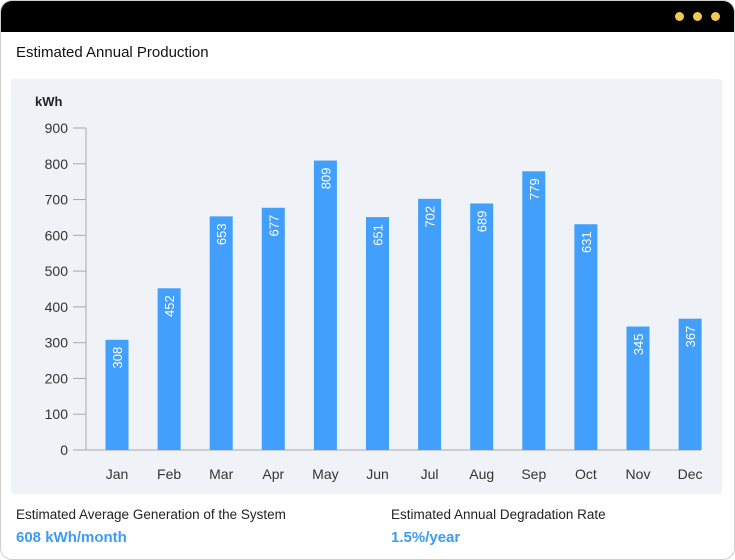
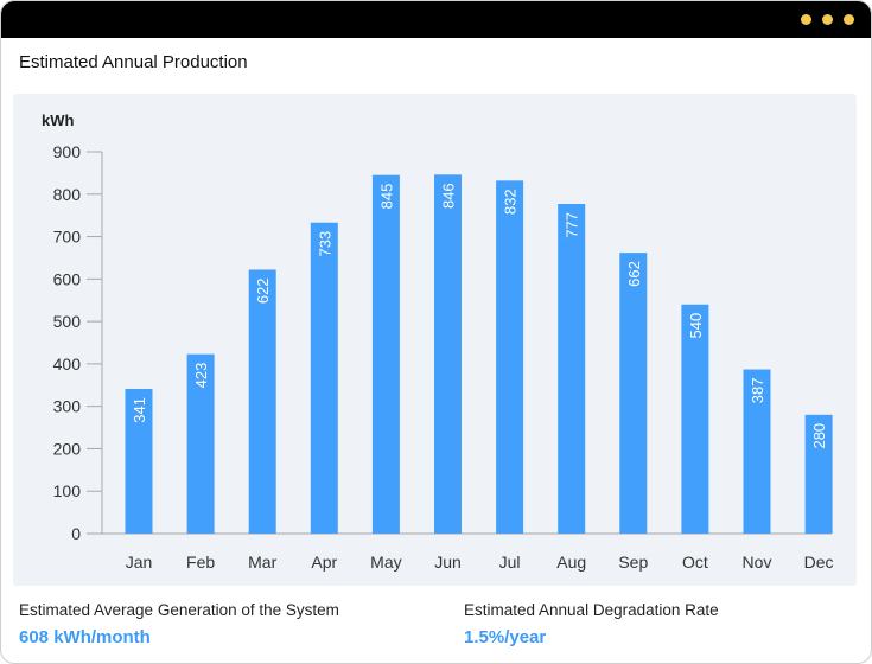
Jan: 308 -> 341
Feb: 452 -> 423
Mar: 653 -> 622
Apr: 677 -> 733
May: 809 -> 845
Jun: 651 -> 846
Jul: 702 -> 832
Aug: 689 -> 777
Sep: 779 -> 662
Oct: 631 -> 540
Nov: 345 -> 387
Dec: 367 -> 280
